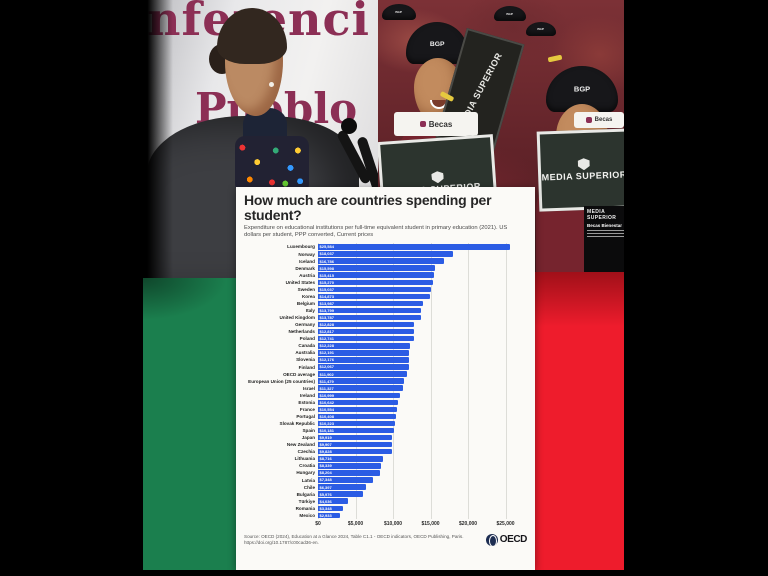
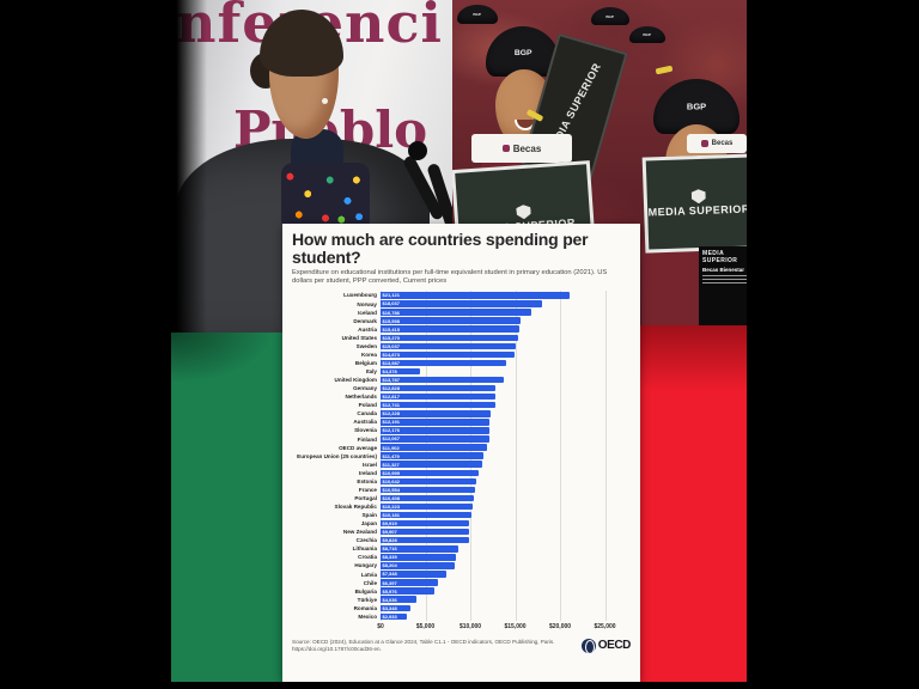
Luxembourg: $25,584 -> $21,121
Italy: $13,799 -> $4,378
